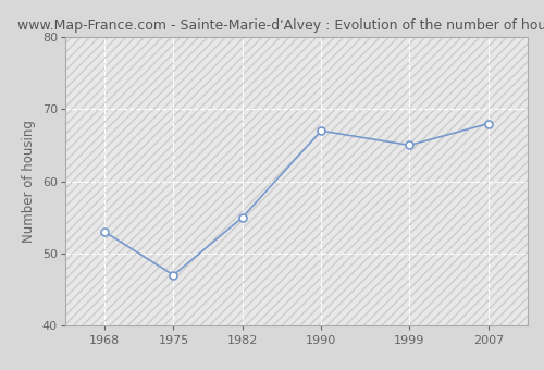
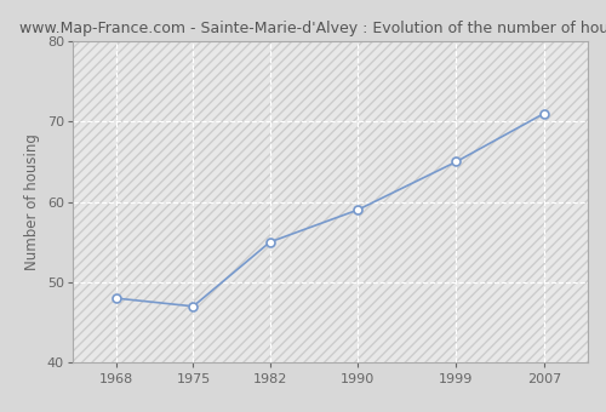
1968: 53 -> 48
1990: 67 -> 59
2007: 68 -> 71
